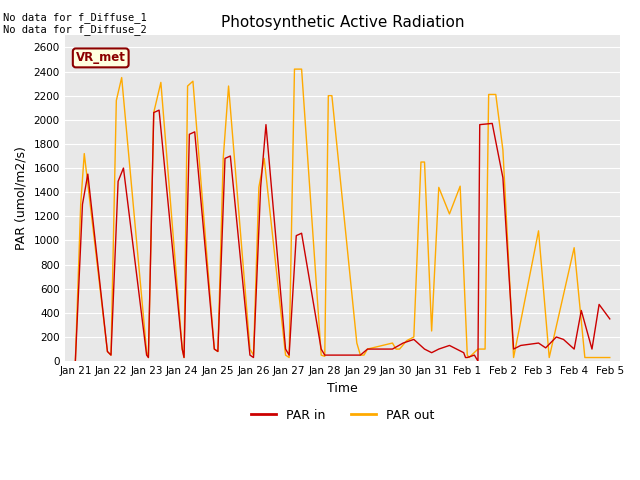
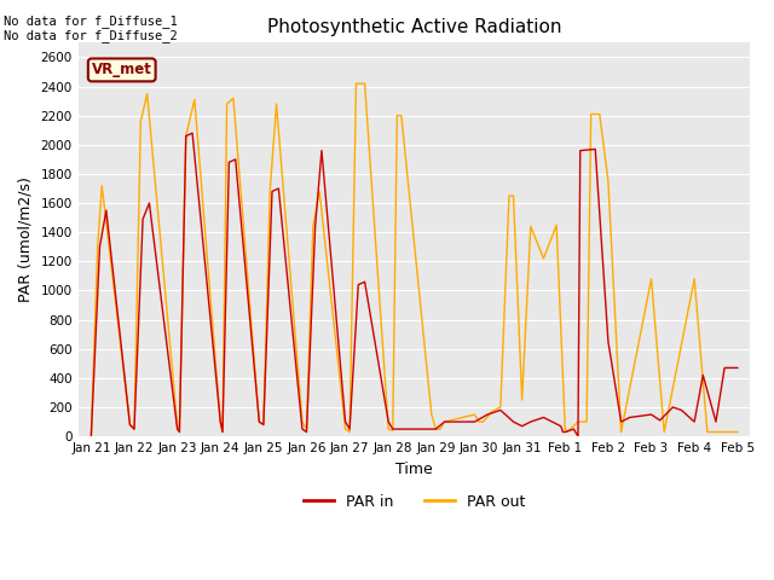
PAR in/Feb 2: 1520 -> 650
PAR out/Feb 4: 940 -> 1080
PAR in/Feb 5: 350 -> 470
